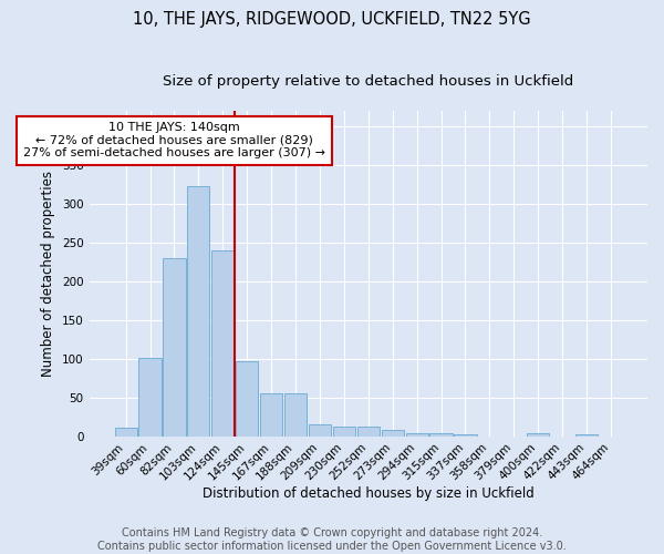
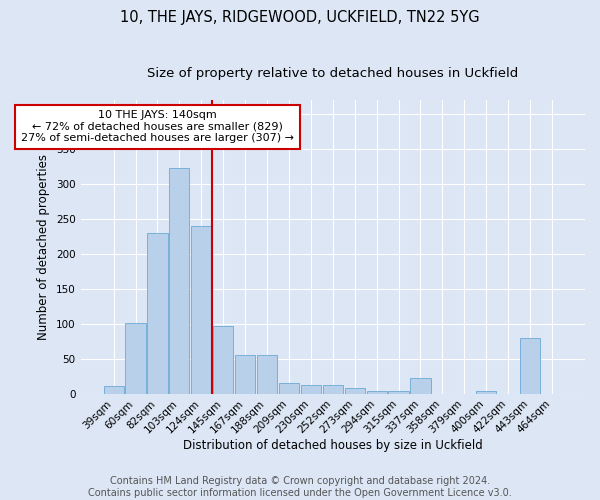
337sqm: 2 -> 22
443sqm: 3 -> 80
